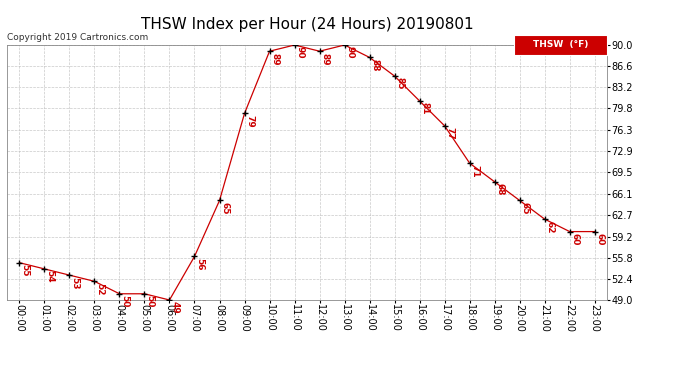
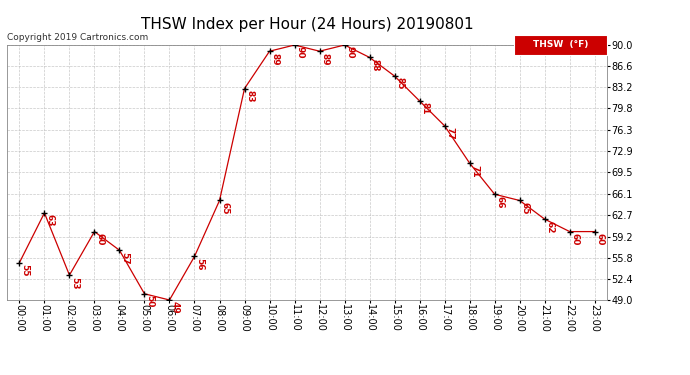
01:00: 54 -> 63
03:00: 52 -> 60
04:00: 50 -> 57
09:00: 79 -> 83
19:00: 68 -> 66
